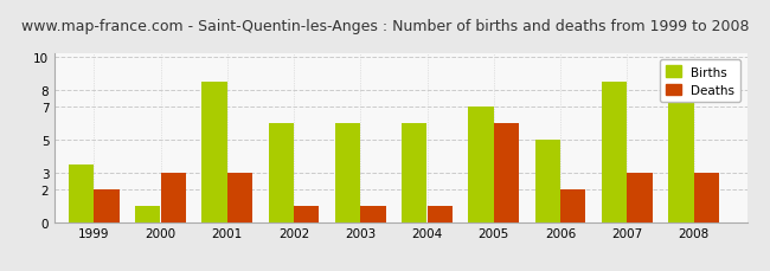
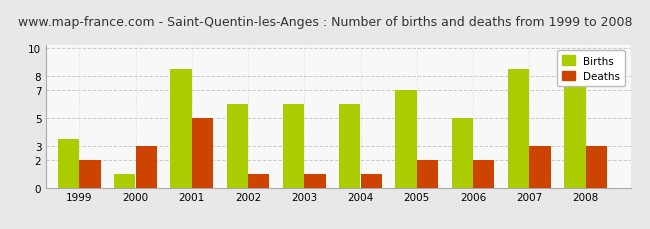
Deaths/2001: 3 -> 5
Deaths/2005: 6 -> 2
